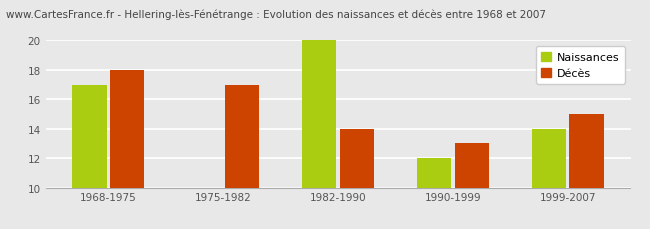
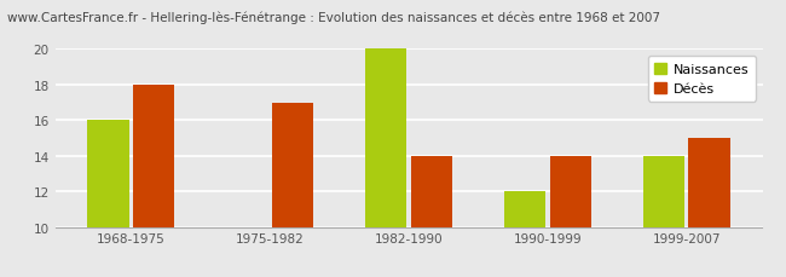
Naissances/1968-1975: 17.0 -> 16.0
Décès/1990-1999: 13 -> 14
